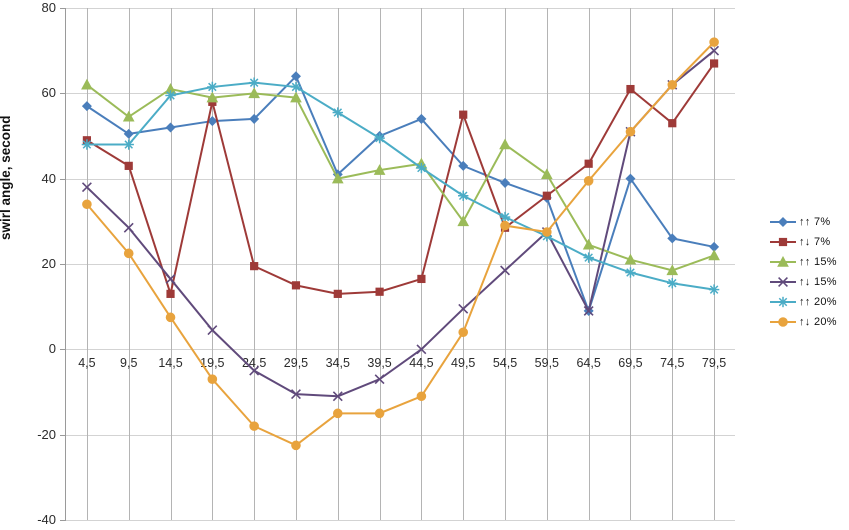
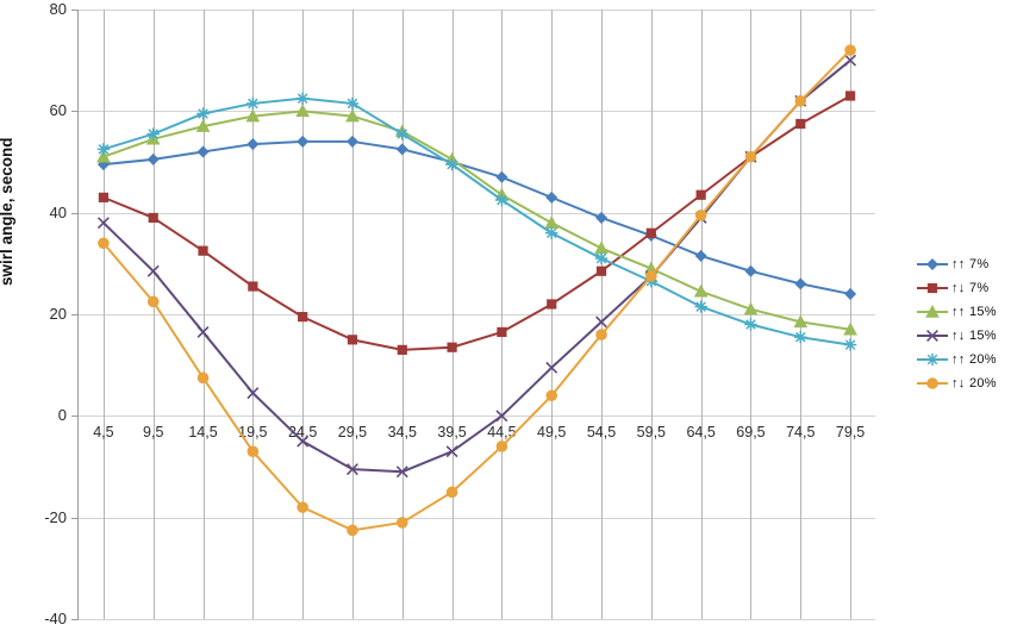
↑↑ 7%/4,5: 57 -> 50
↑↓ 7%/4,5: 49 -> 43
↑↑ 15%/4,5: 62 -> 51
↑↑ 20%/4,5: 48 -> 52
↑↓ 7%/9,5: 43 -> 39
↑↑ 20%/9,5: 48 -> 56
↑↓ 7%/14,5: 13 -> 32
↑↑ 15%/14,5: 61 -> 57
↑↓ 7%/19,5: 58 -> 26
↑↑ 7%/29,5: 64 -> 54
↑↑ 7%/34,5: 41 -> 52
↑↑ 15%/34,5: 40 -> 56
↑↓ 20%/34,5: -15 -> -21
↑↑ 15%/39,5: 42 -> 50
↑↑ 7%/44,5: 54 -> 47
↑↓ 20%/44,5: -11 -> -6
↑↓ 7%/49,5: 55 -> 22
↑↑ 15%/49,5: 30 -> 38
↑↑ 15%/54,5: 48 -> 33
↑↓ 20%/54,5: 29 -> 16
↑↑ 15%/59,5: 41 -> 29
↑↑ 7%/64,5: 9 -> 32
↑↓ 15%/64,5: 9 -> 39
↑↑ 7%/69,5: 40 -> 28
↑↓ 7%/69,5: 61 -> 51
↑↓ 7%/74,5: 53 -> 58
↑↓ 7%/79,5: 67 -> 63
↑↑ 15%/79,5: 22 -> 17
